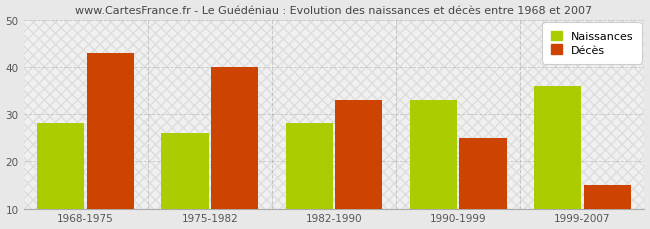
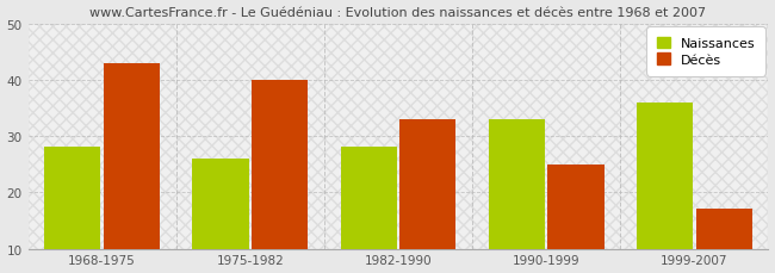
Décès/1999-2007: 15 -> 17
